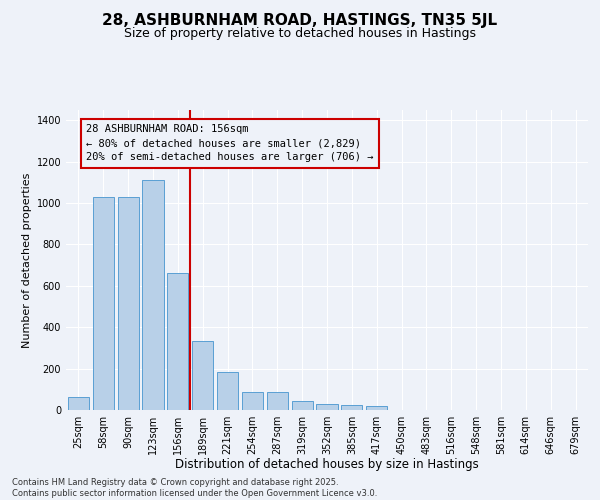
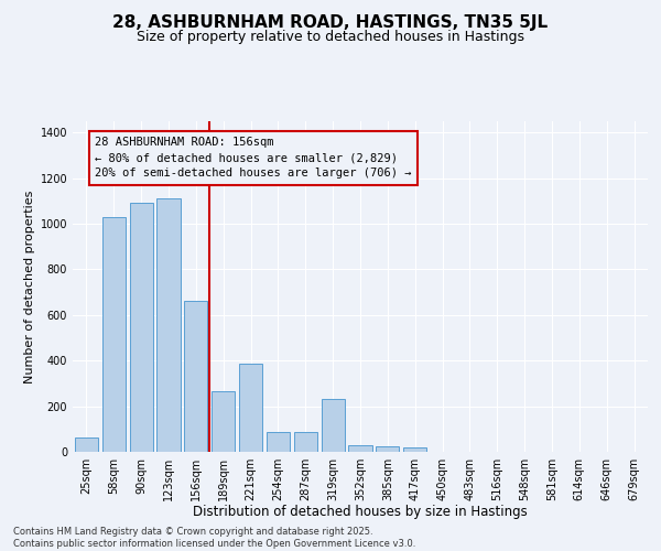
90sqm: 1030 -> 1090
189sqm: 335 -> 265
221sqm: 185 -> 385
319sqm: 45 -> 230
